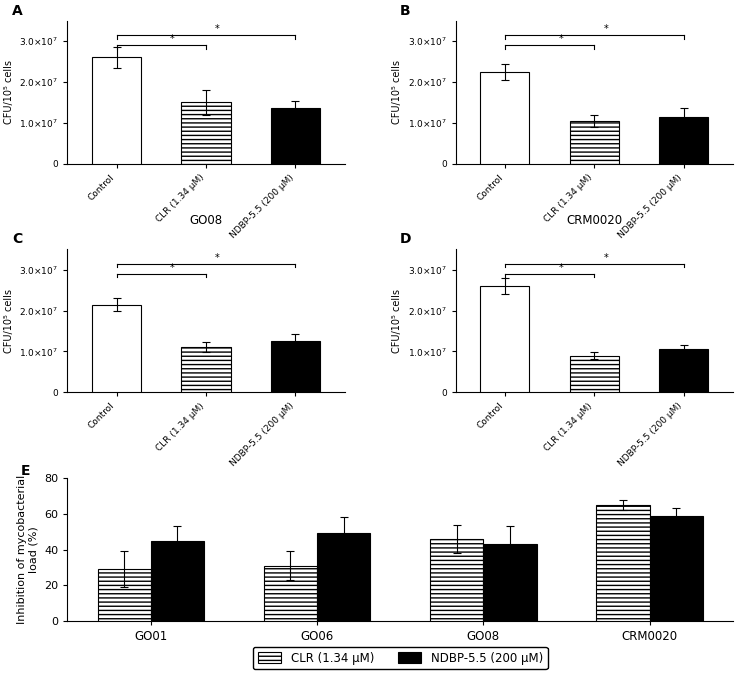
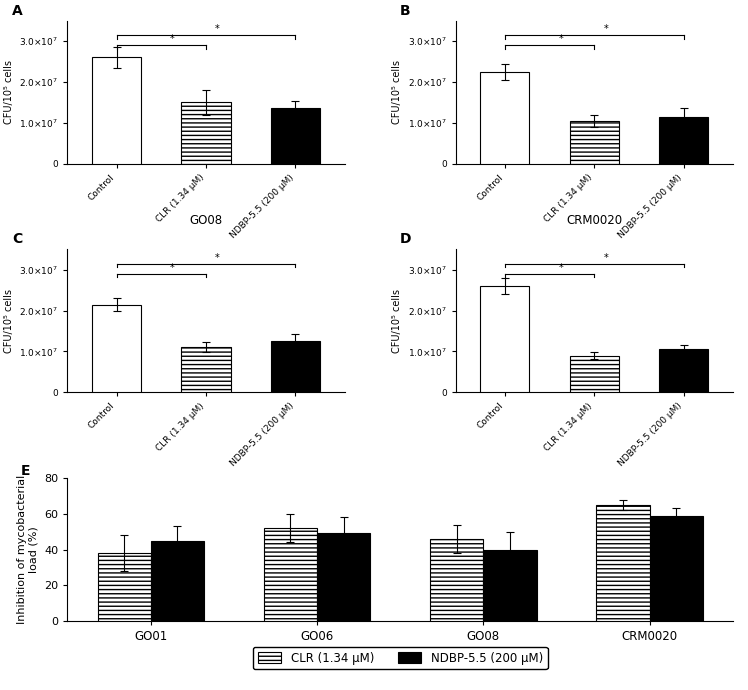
CLR (1.34 μM)/GO01: 29 -> 38
CLR (1.34 μM)/GO06: 31 -> 52
NDBP-5.5 (200 μM)/GO08: 43 -> 40
